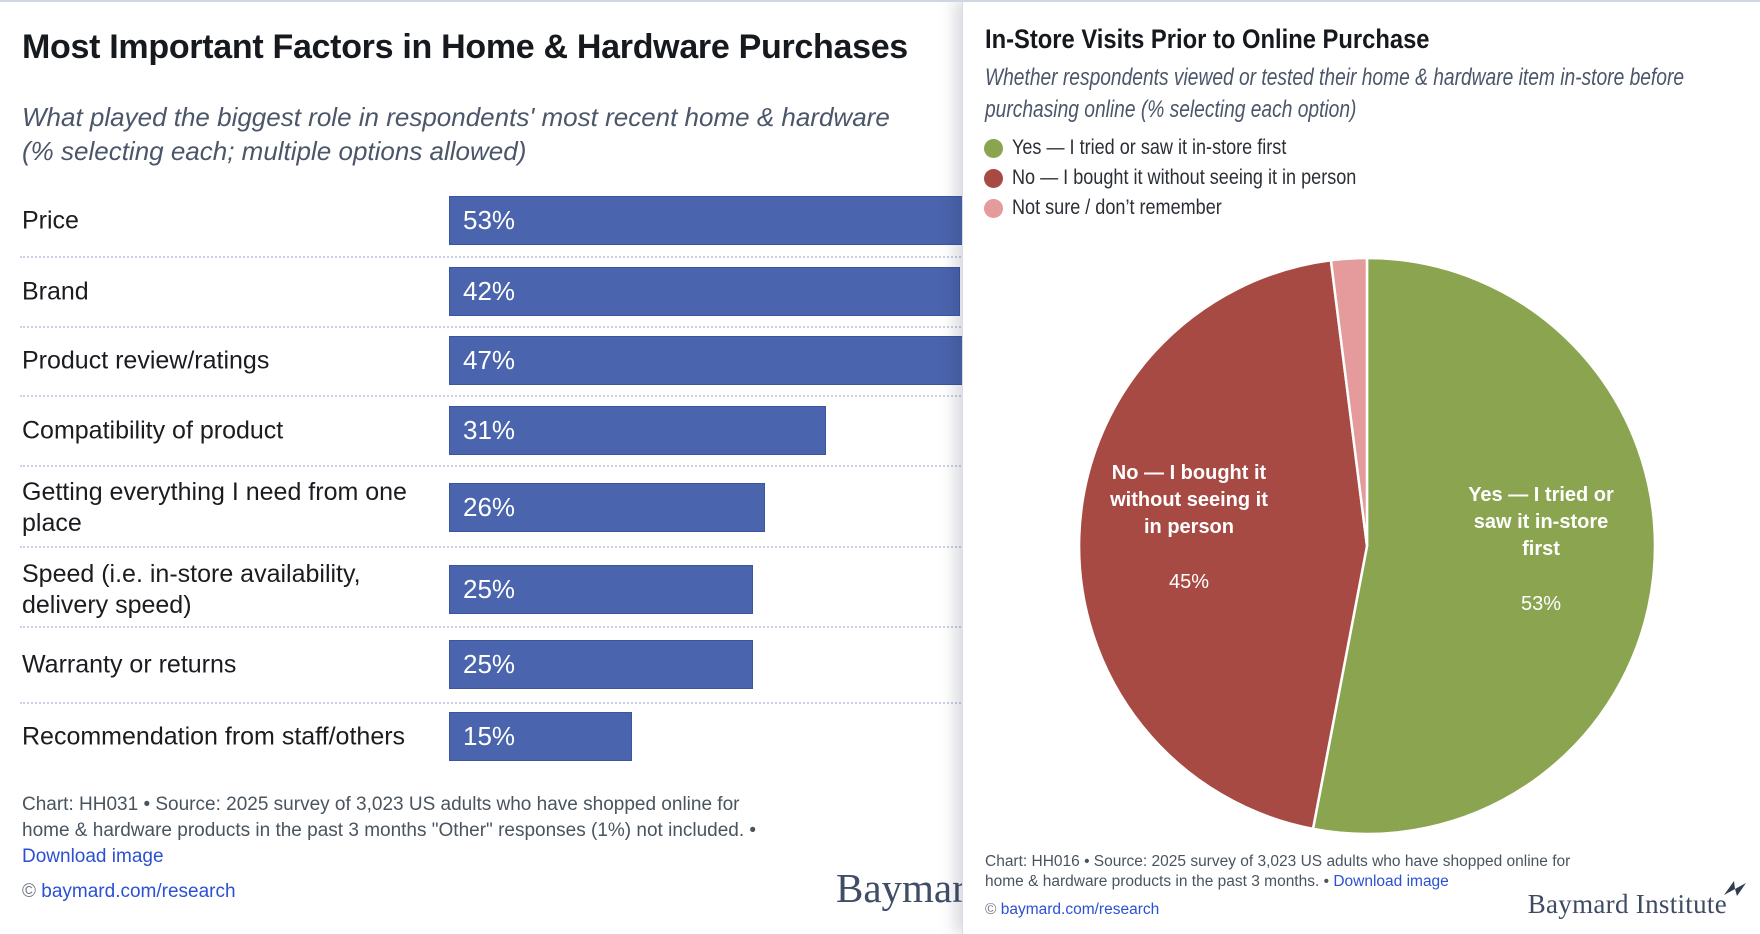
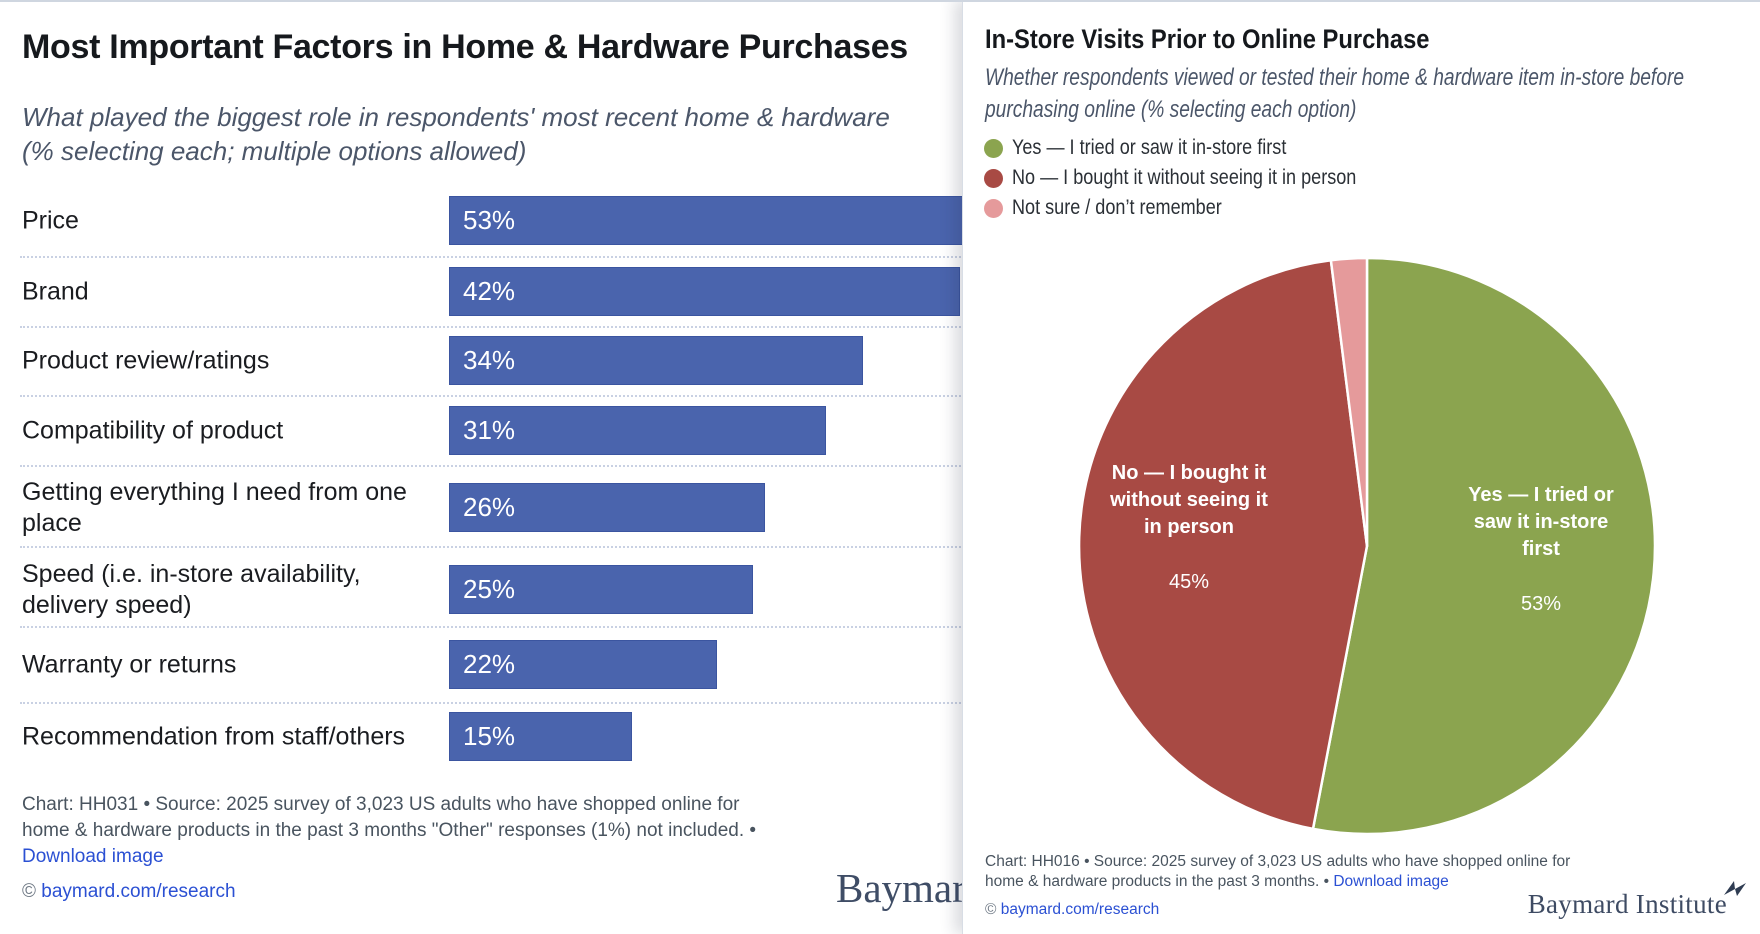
Most Important Factors in Home & Hardware Purchases/Product review/ratings: 47% -> 34%
Most Important Factors in Home & Hardware Purchases/Warranty or returns: 25% -> 22%
